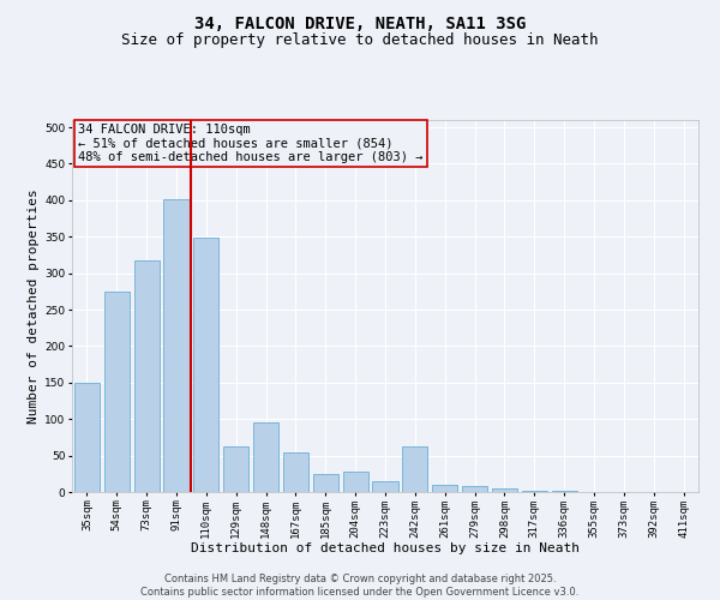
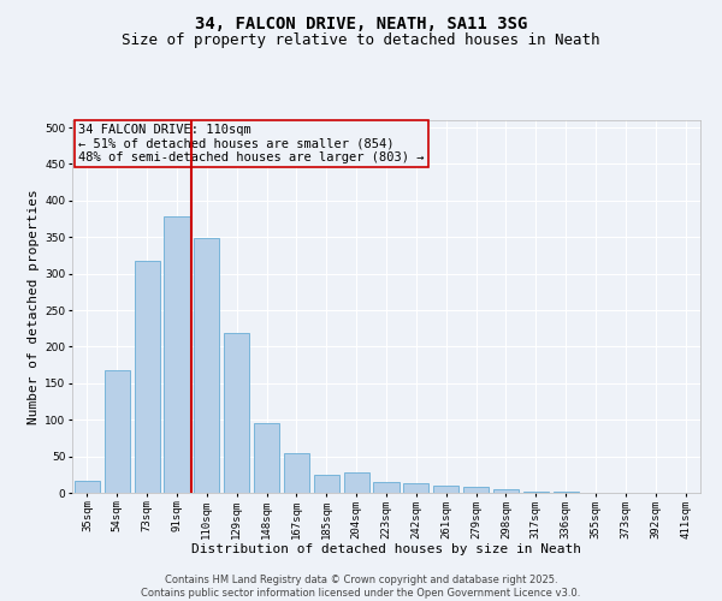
35sqm: 150 -> 17
54sqm: 274 -> 167
91sqm: 402 -> 378
129sqm: 62 -> 218
242sqm: 62 -> 13
